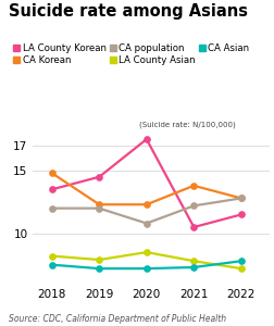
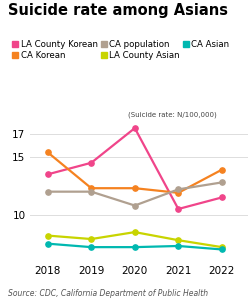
CA Korean/2018: 14.8 -> 15.4
CA Korean/2021: 13.8 -> 11.9
CA Korean/2022: 12.8 -> 13.9
CA Asian/2022: 7.8 -> 7.0
